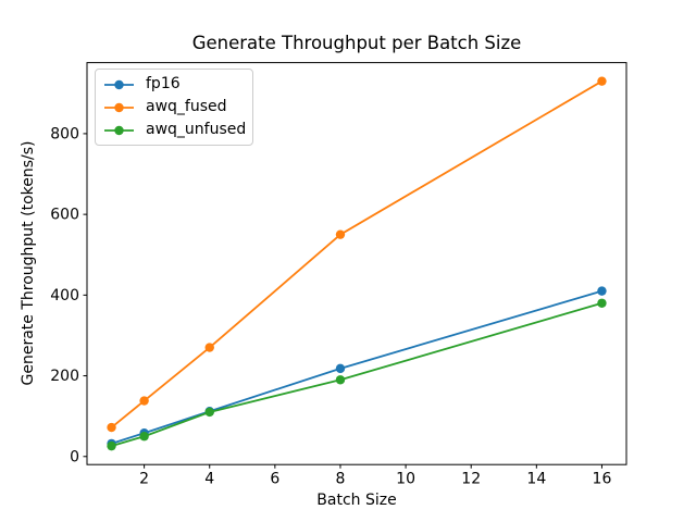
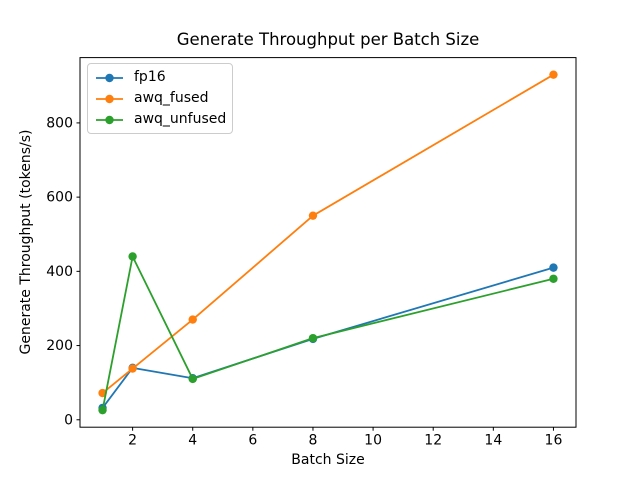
fp16/2: 60 -> 140
awq_unfused/2: 50 -> 440
awq_unfused/8: 190 -> 220
